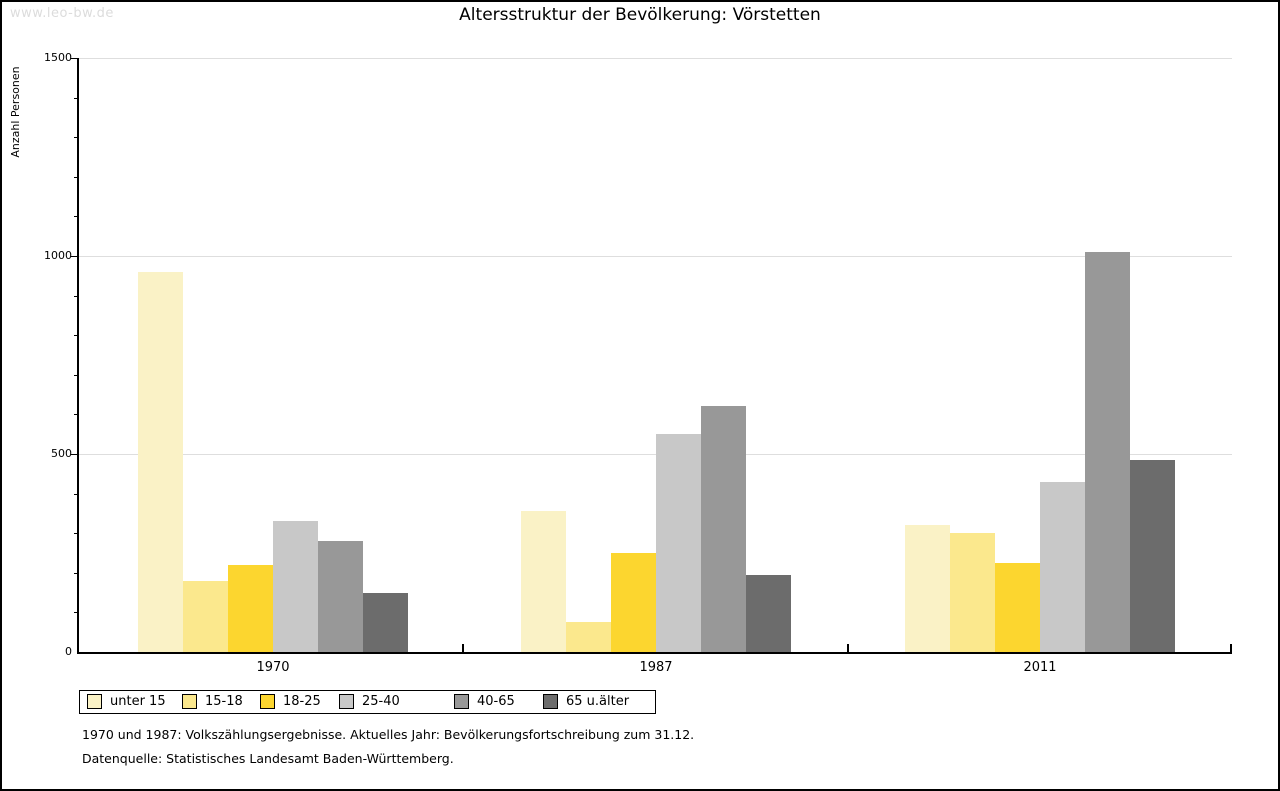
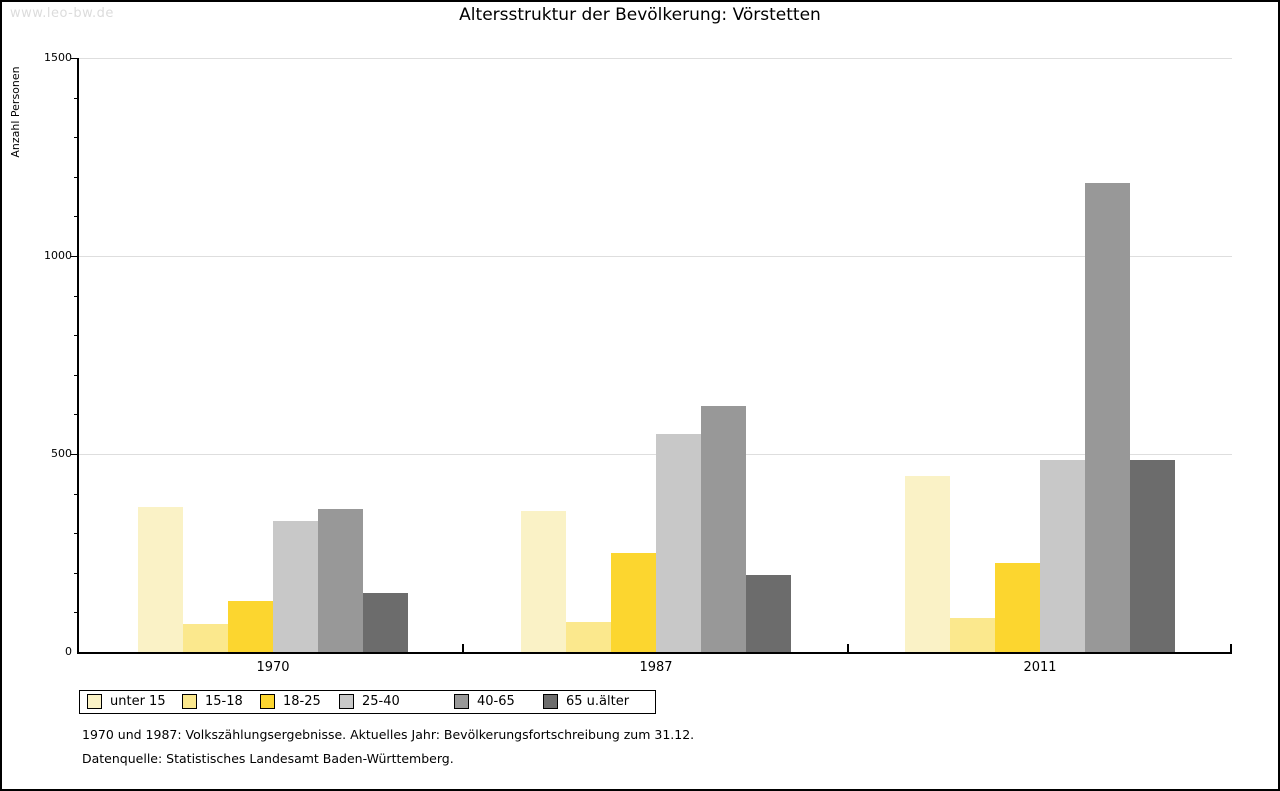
unter 15/1970: 960 -> 360
15-18/1970: 180 -> 70
18-25/1970: 220 -> 130
40-65/1970: 280 -> 360
unter 15/2011: 320 -> 440
15-18/2011: 300 -> 80
25-40/2011: 430 -> 480
40-65/2011: 1010 -> 1180
